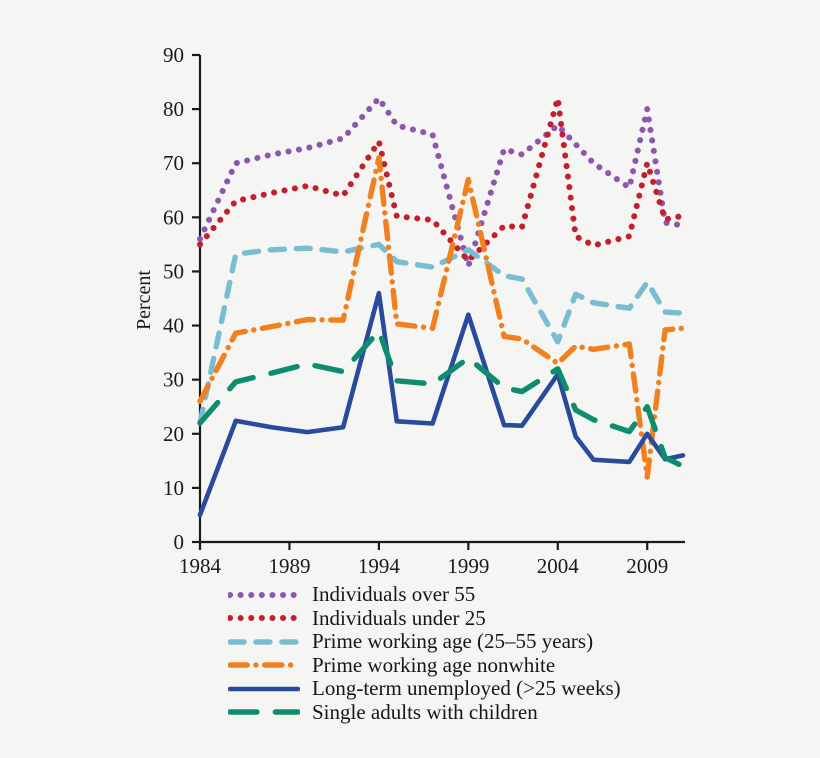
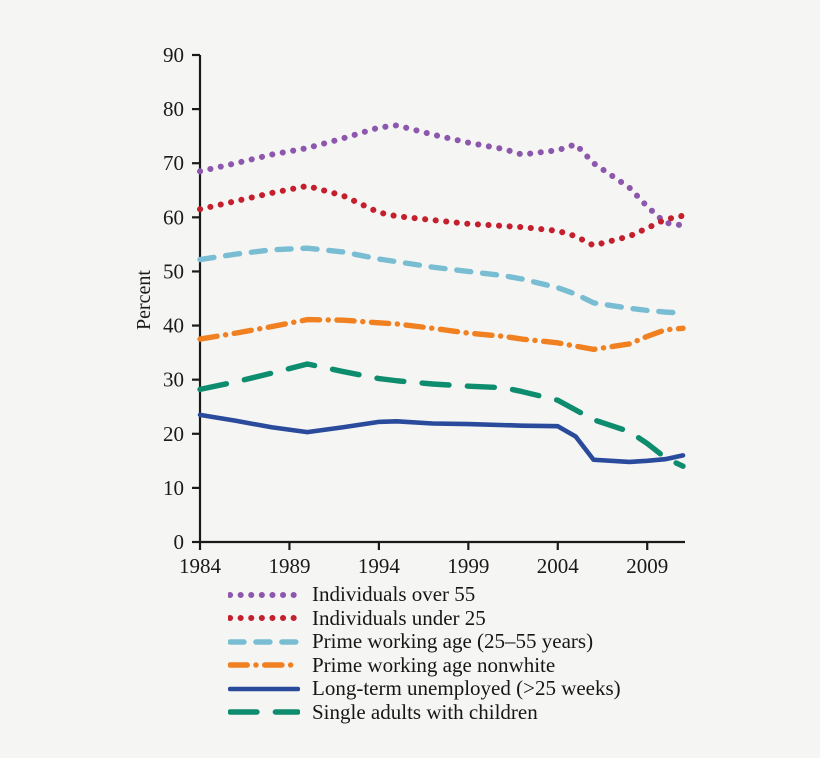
Individuals over 55/1984: 56 -> 68
Individuals under 25/1984: 55 -> 62
Prime working age (25–55 years)/1984: 22 -> 52
Prime working age nonwhite/1984: 26 -> 38
Long-term unemployed (>25 weeks)/1984: 5 -> 24
Single adults with children/1984: 22 -> 28
Individuals over 55/1994: 82 -> 77
Individuals under 25/1994: 74 -> 61
Prime working age (25–55 years)/1994: 55 -> 52
Prime working age nonwhite/1994: 71 -> 40
Long-term unemployed (>25 weeks)/1994: 46 -> 22
Single adults with children/1994: 39 -> 30
Individuals over 55/1999: 51 -> 74
Individuals under 25/1999: 52 -> 59
Prime working age (25–55 years)/1999: 54 -> 50
Prime working age nonwhite/1999: 67 -> 39
Long-term unemployed (>25 weeks)/1999: 42 -> 22
Single adults with children/1999: 34 -> 29
Individuals over 55/2004: 77 -> 72
Individuals under 25/2004: 82 -> 58
Prime working age (25–55 years)/2004: 37 -> 47
Prime working age nonwhite/2004: 33 -> 37
Long-term unemployed (>25 weeks)/2004: 31 -> 21
Single adults with children/2004: 32 -> 26
Individuals over 55/2009: 80 -> 62
Individuals under 25/2009: 70 -> 58
Prime working age (25–55 years)/2009: 48 -> 43
Prime working age nonwhite/2009: 12 -> 38
Long-term unemployed (>25 weeks)/2009: 20 -> 15
Single adults with children/2009: 25 -> 18
